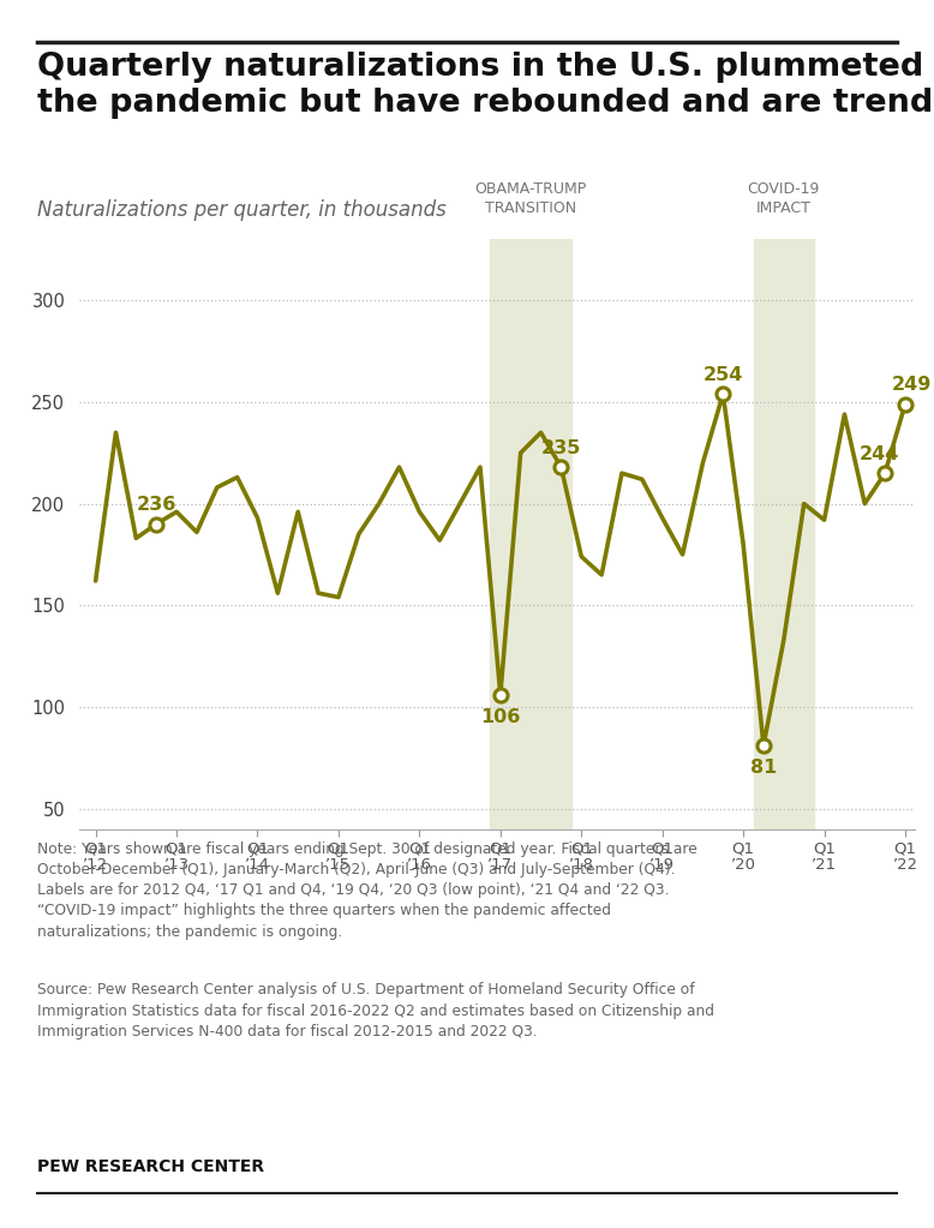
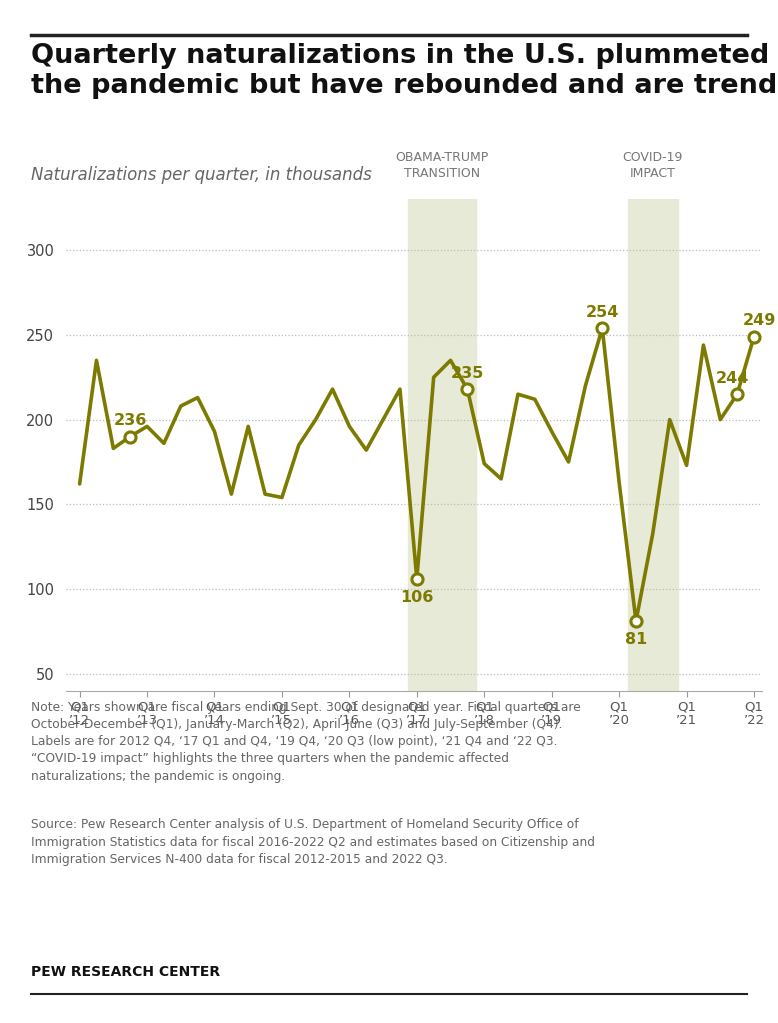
Q1 ’20: 180 -> 163
Q1 ’21: 192 -> 173
